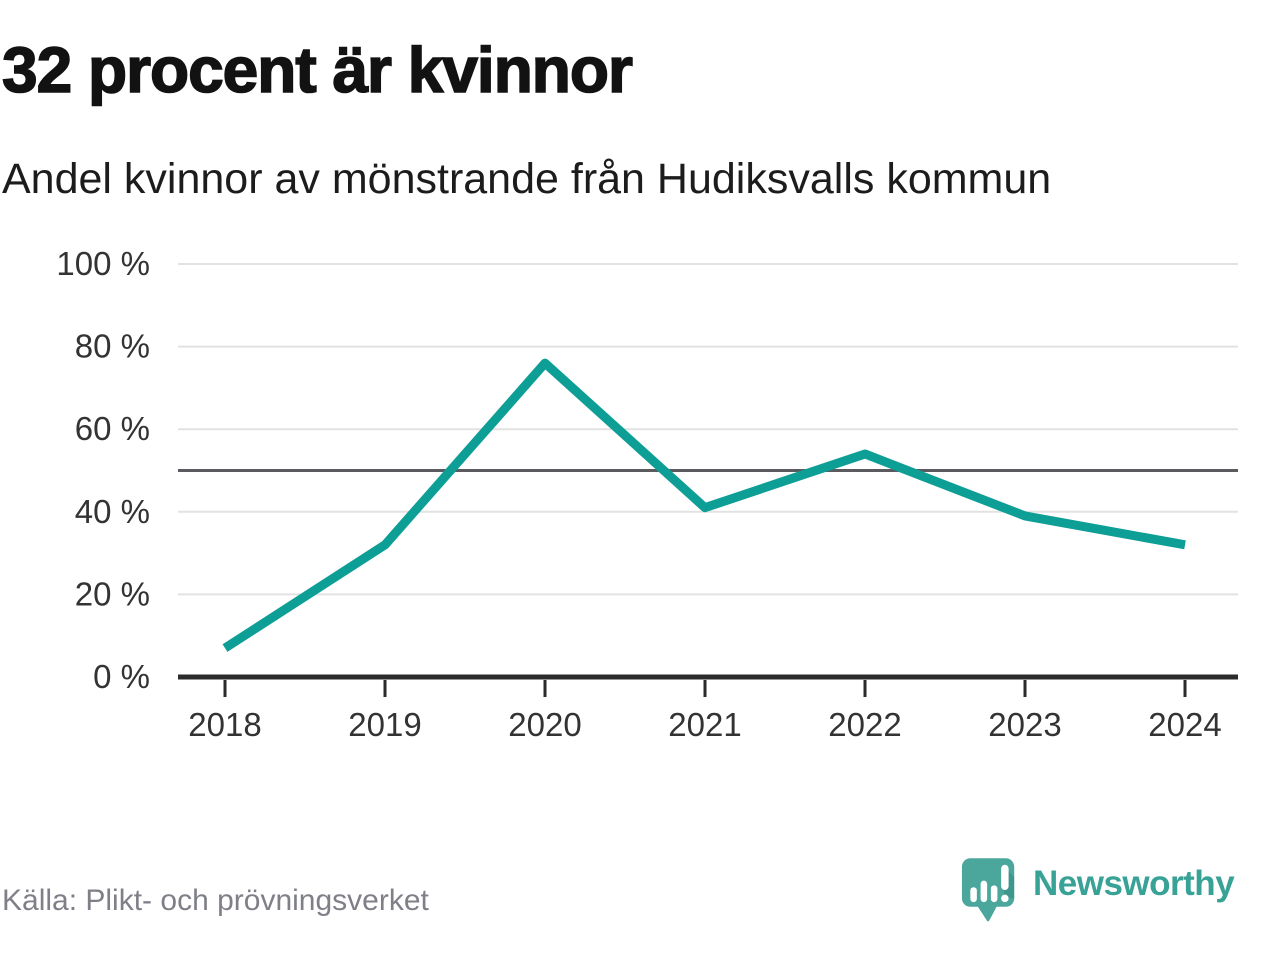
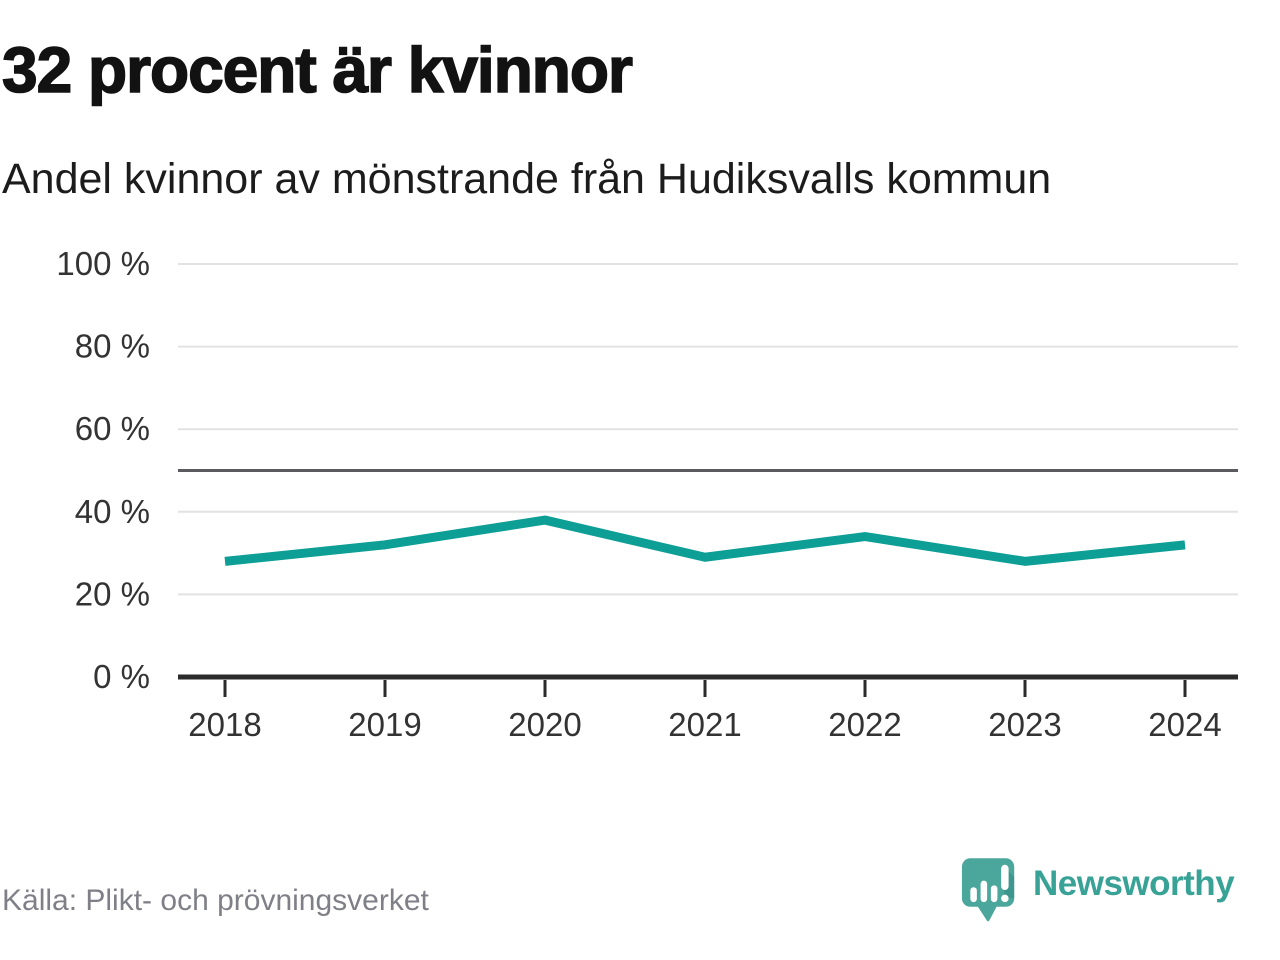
2018: 7% -> 28%
2020: 76% -> 38%
2021: 41% -> 29%
2022: 54% -> 34%
2023: 39% -> 28%
